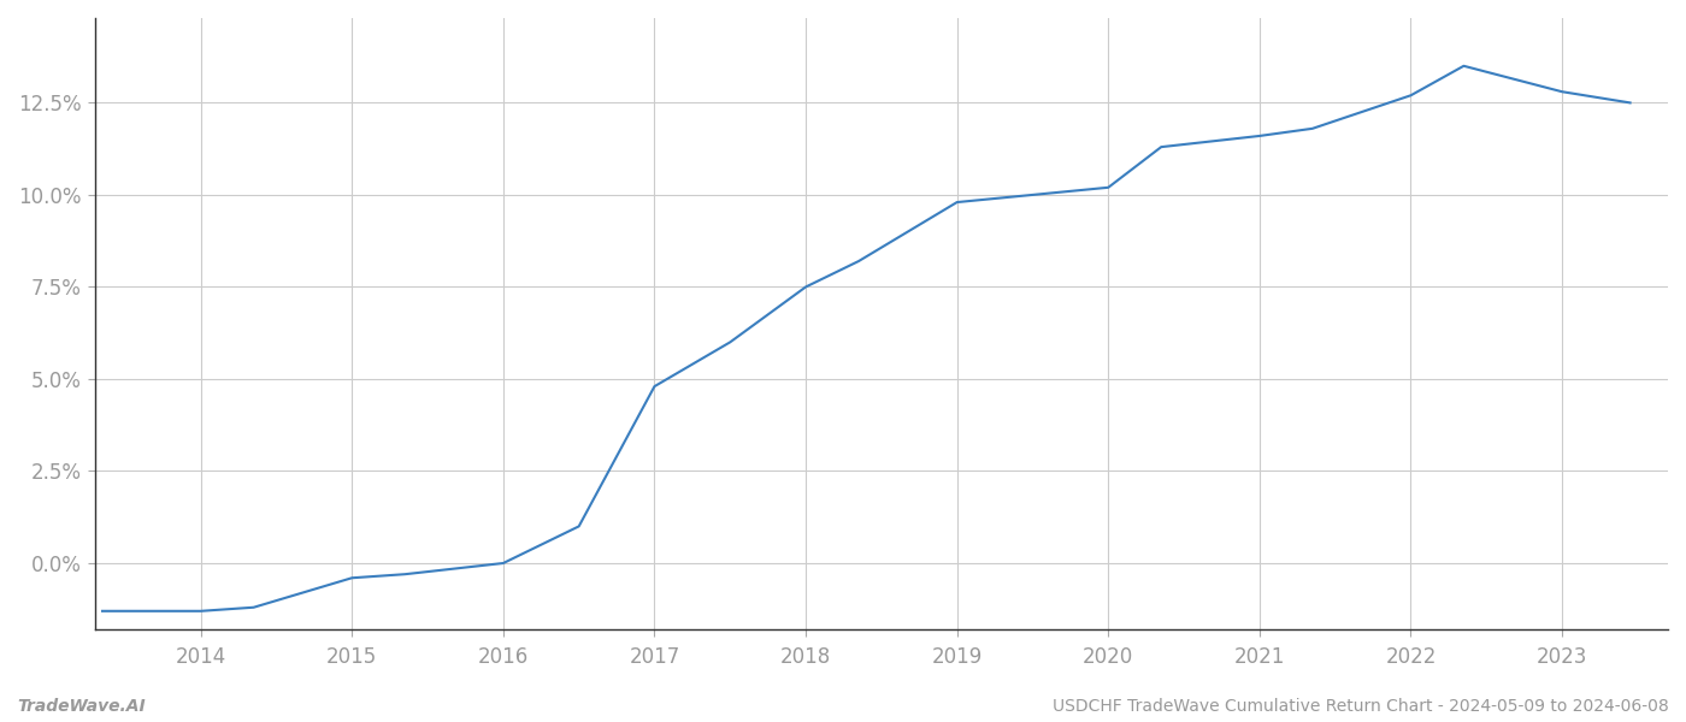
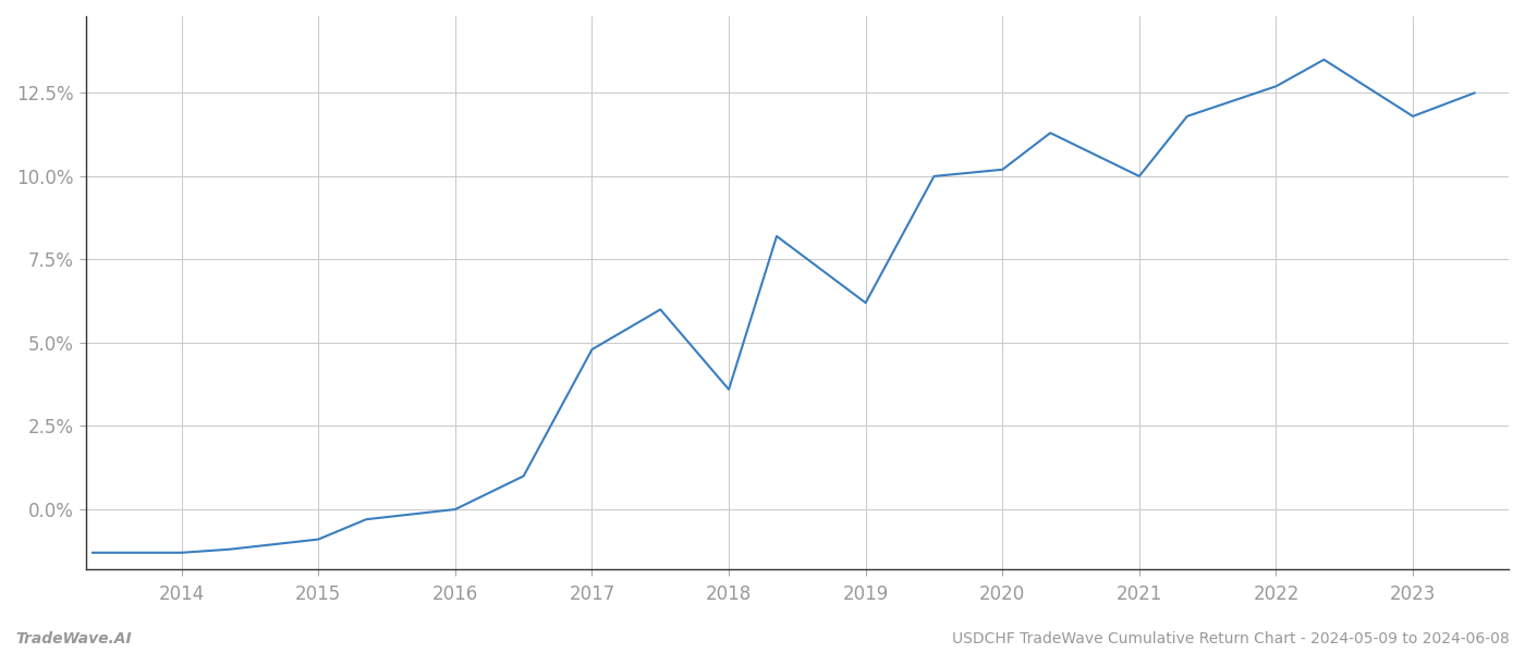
2015: -0.4% -> -0.9%
2018: 7.5% -> 3.6%
2019: 9.8% -> 6.2%
2021: 11.6% -> 10.0%
2023: 12.8% -> 11.8%
